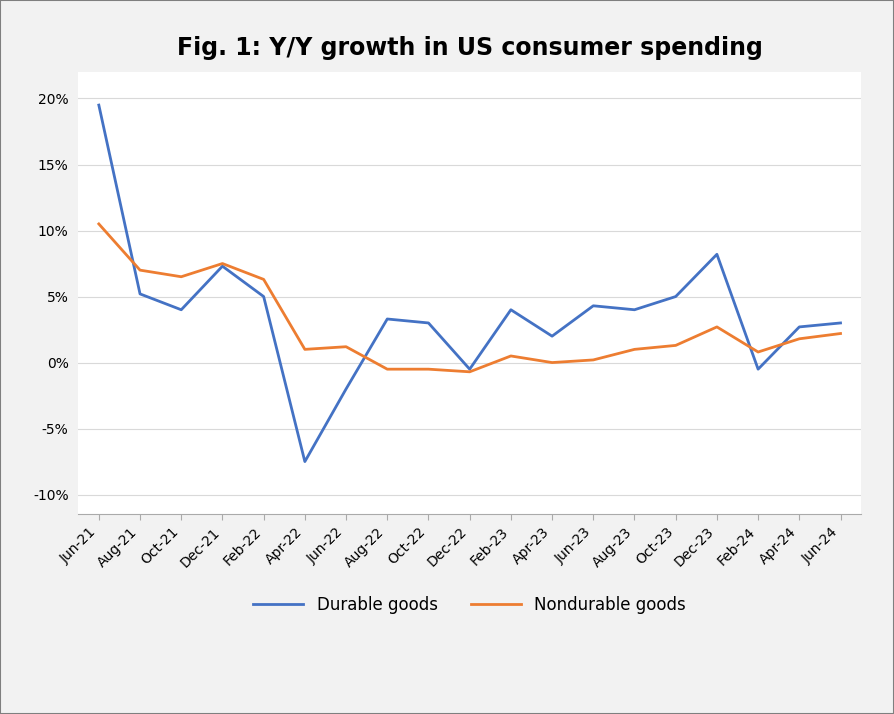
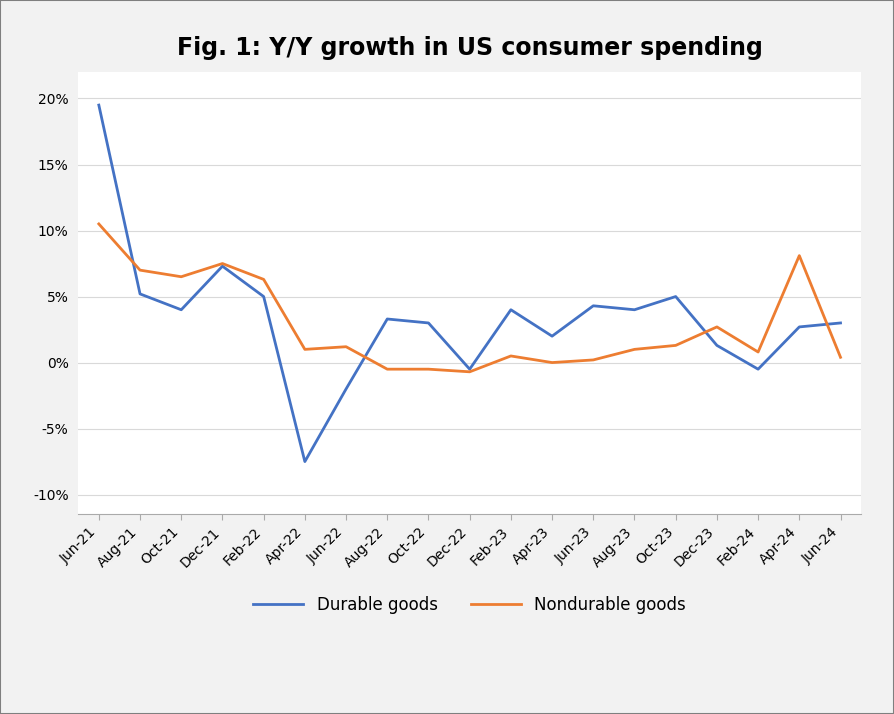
Durable goods/Dec-23: 8.2% -> 1.3%
Nondurable goods/Apr-24: 1.8% -> 8.1%
Nondurable goods/Jun-24: 2.2% -> 0.4%
